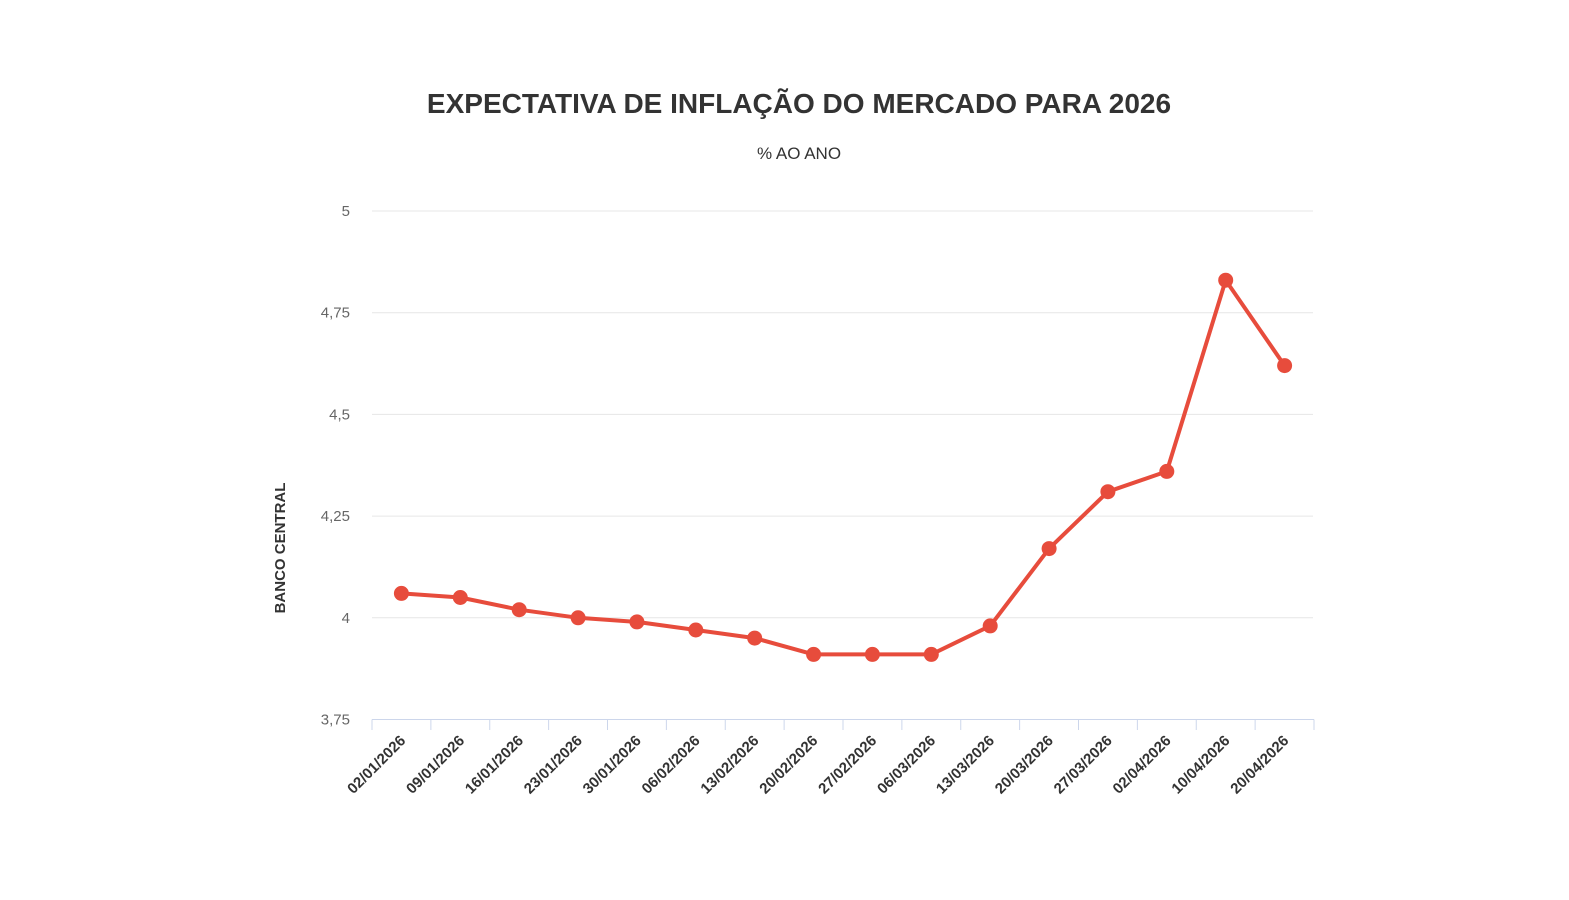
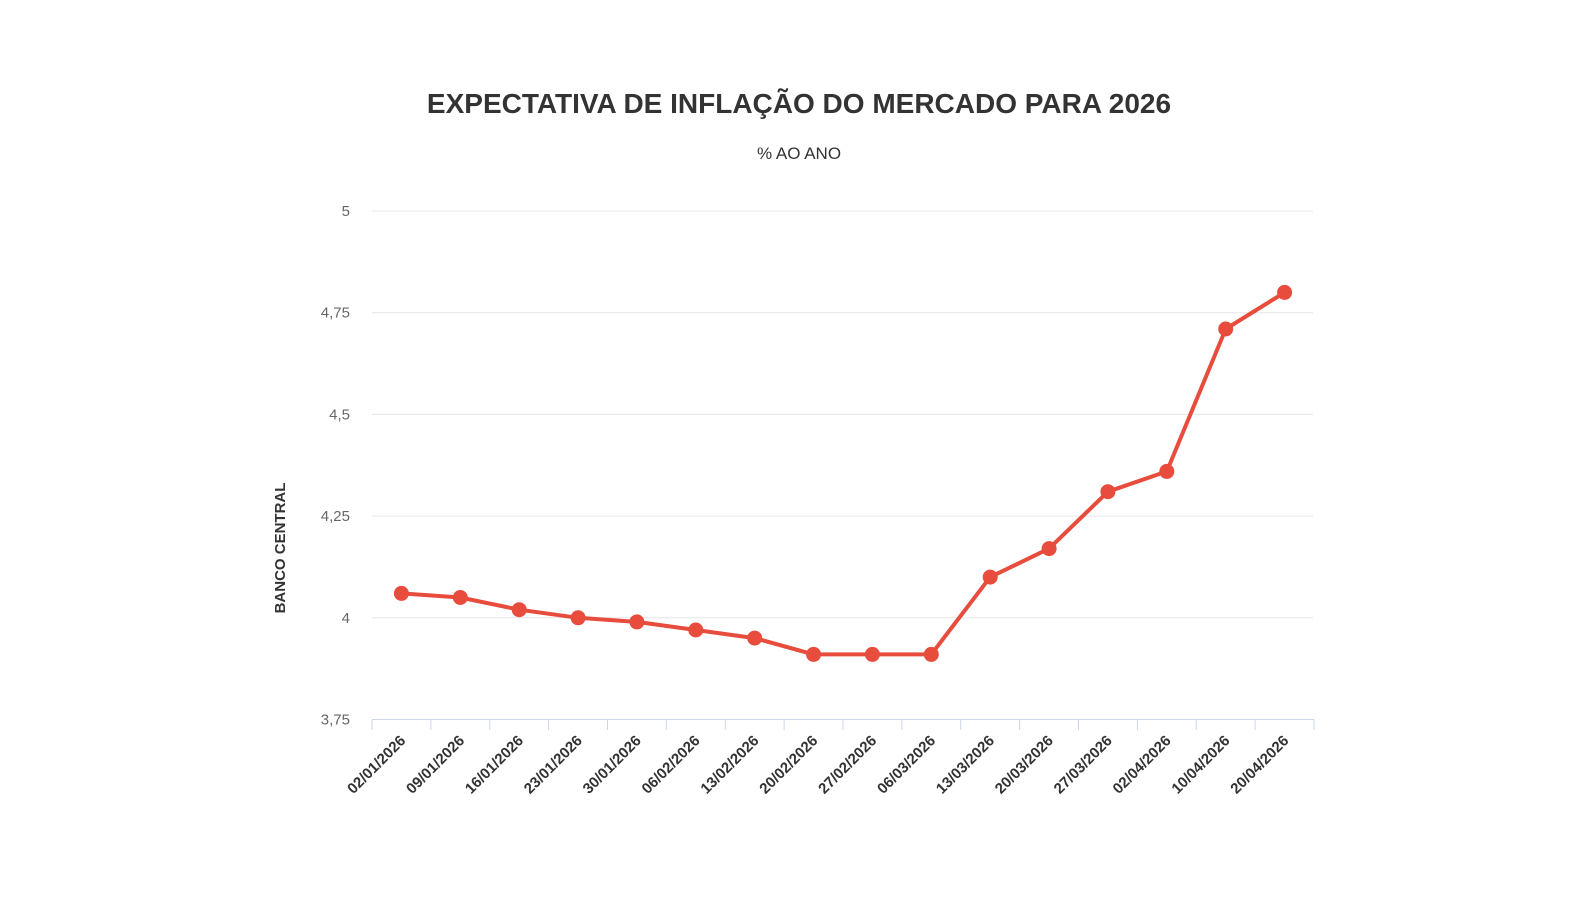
13/03/2026: 3,98 -> 4,10
10/04/2026: 4,83 -> 4,71
20/04/2026: 4,62 -> 4,80
